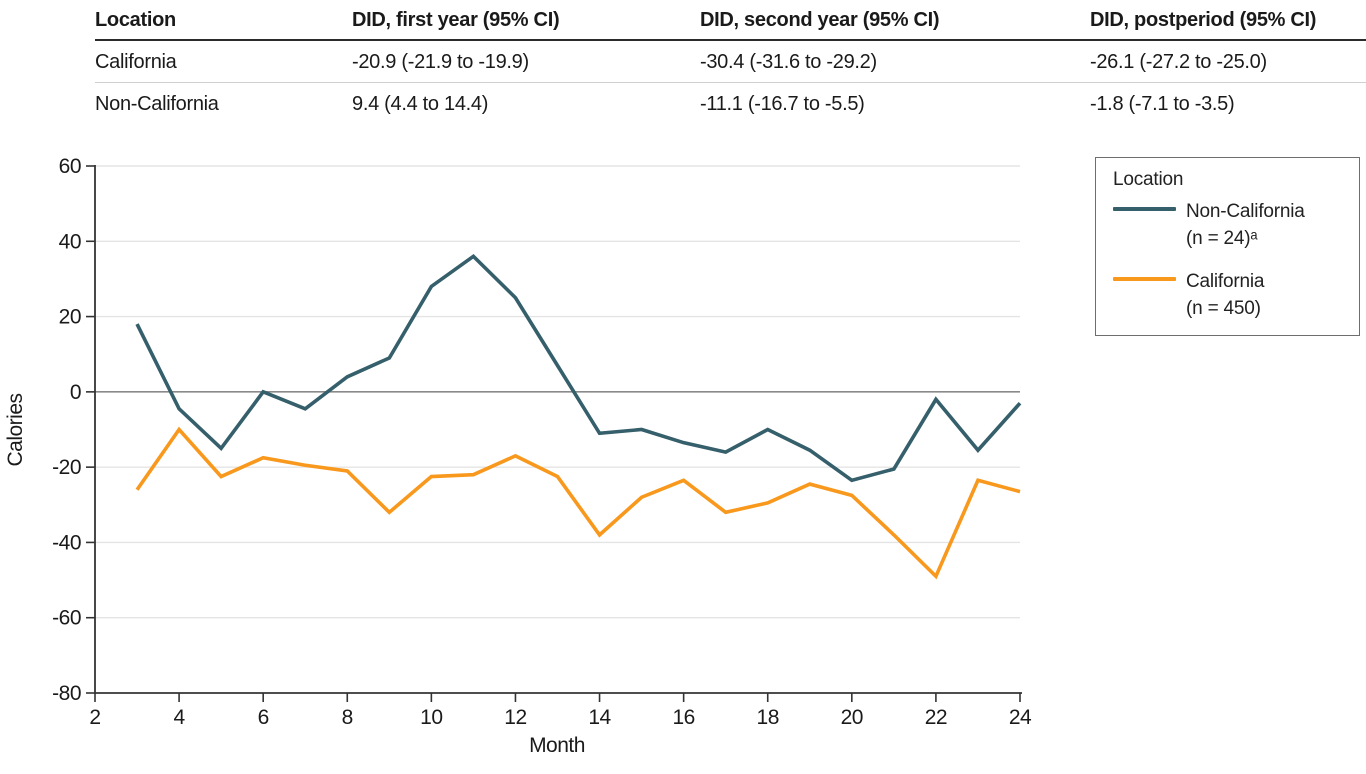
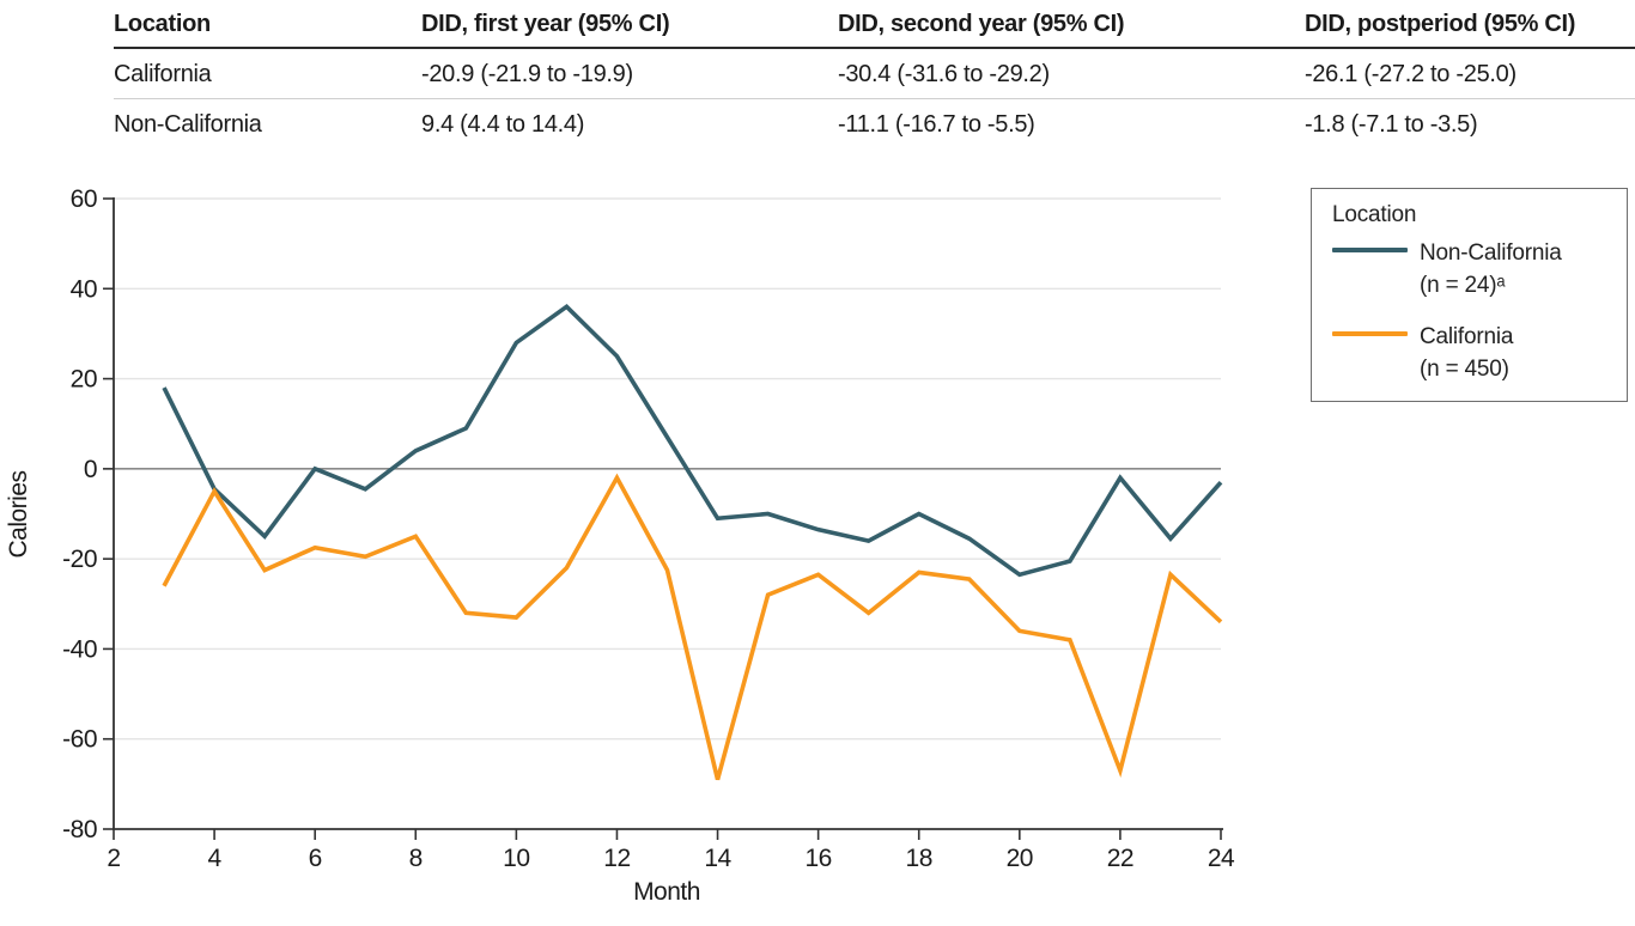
California (n = 450)/4: -10 -> -5
California (n = 450)/8: -21 -> -15
California (n = 450)/10: -22 -> -33
California (n = 450)/12: -17 -> -2
California (n = 450)/14: -38 -> -69
California (n = 450)/18: -30 -> -23
California (n = 450)/20: -28 -> -36
California (n = 450)/22: -49 -> -67
California (n = 450)/24: -26 -> -34
